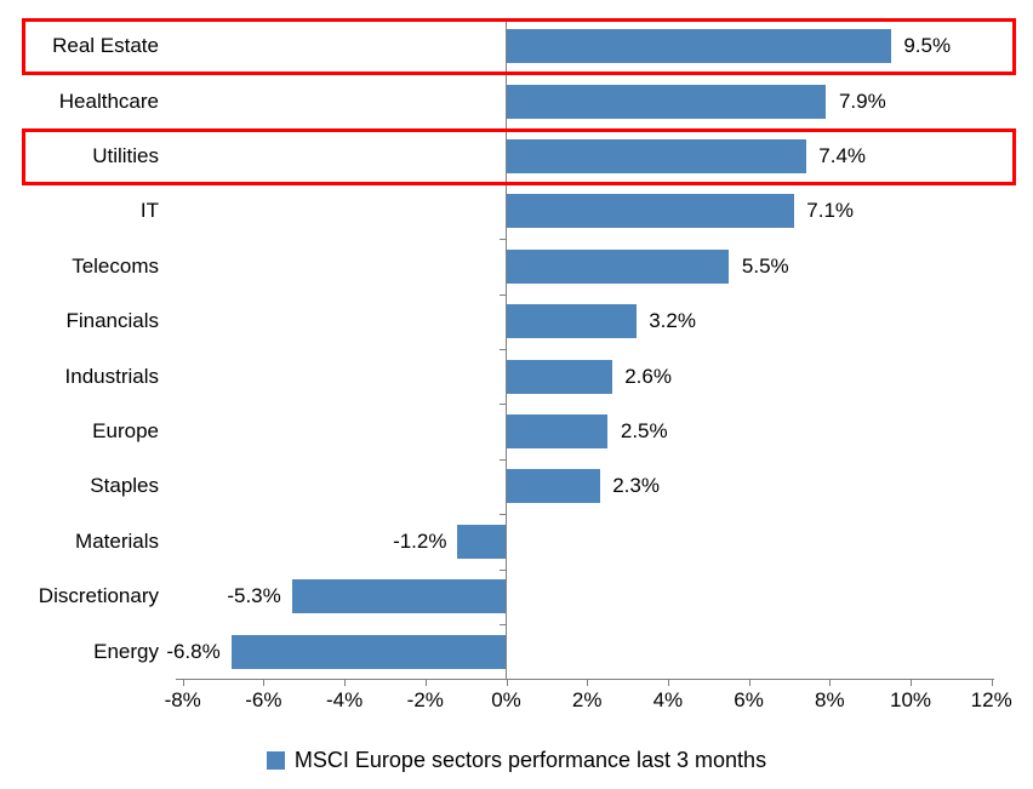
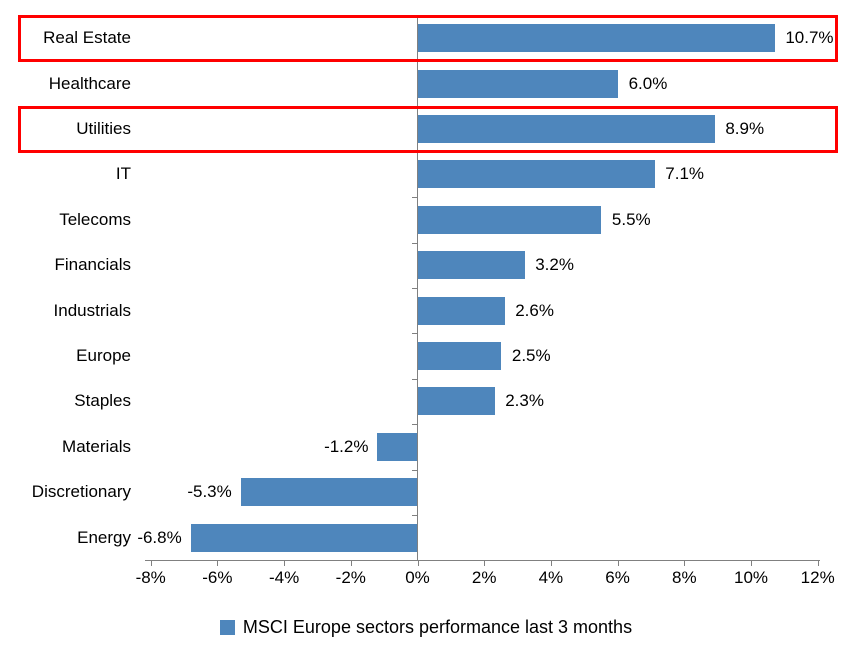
Real Estate: 9.5% -> 10.7%
Healthcare: 7.9% -> 6.0%
Utilities: 7.4% -> 8.9%
